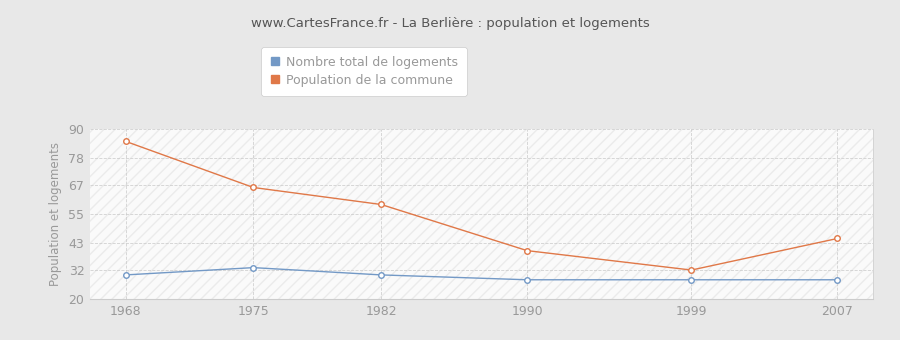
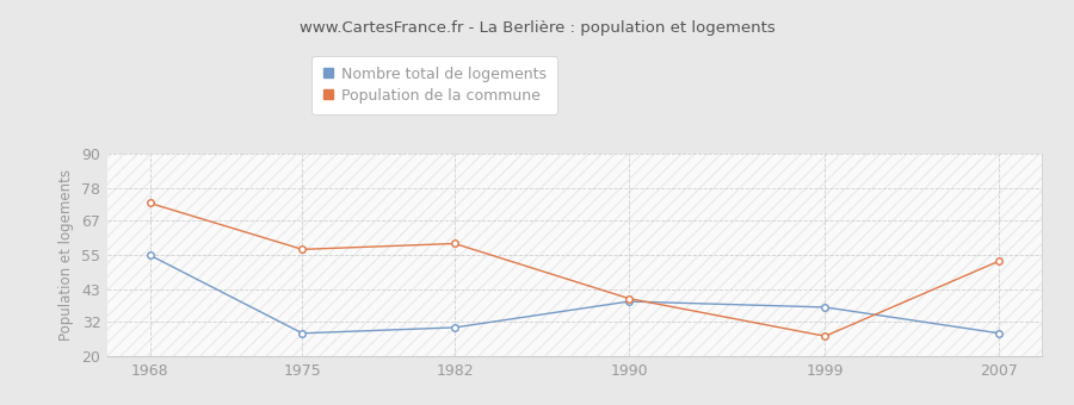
Nombre total de logements/1968: 30 -> 55
Population de la commune/1968: 85 -> 73
Nombre total de logements/1975: 33 -> 28
Population de la commune/1975: 66 -> 57
Nombre total de logements/1990: 28 -> 39
Nombre total de logements/1999: 28 -> 37
Population de la commune/1999: 32 -> 27
Population de la commune/2007: 45 -> 53
